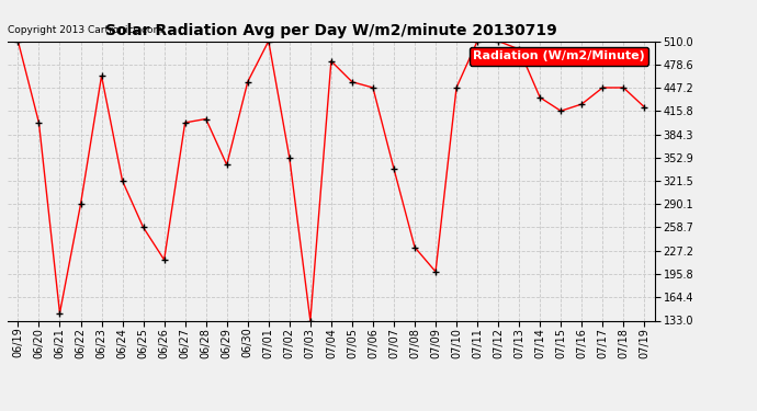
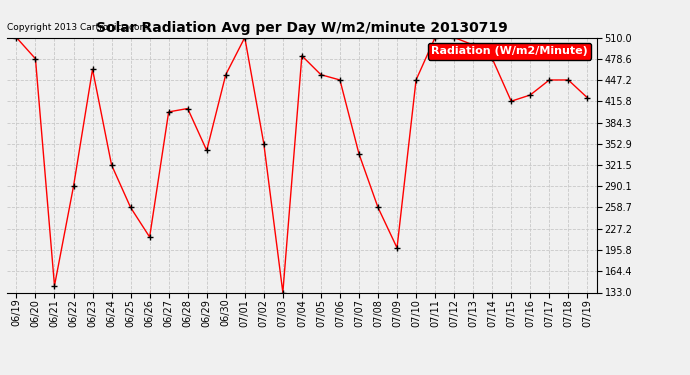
06/20: 400 -> 479
07/08: 232 -> 259
07/14: 434 -> 479
